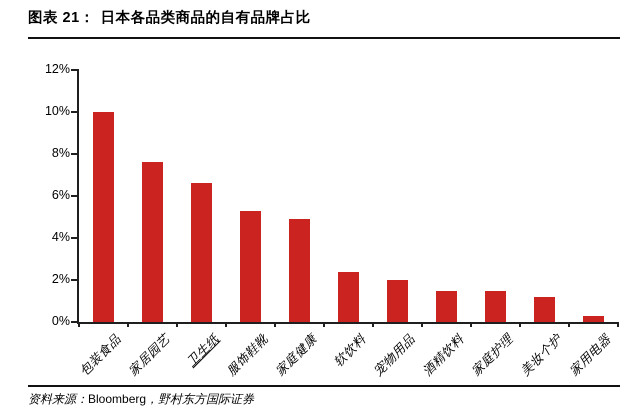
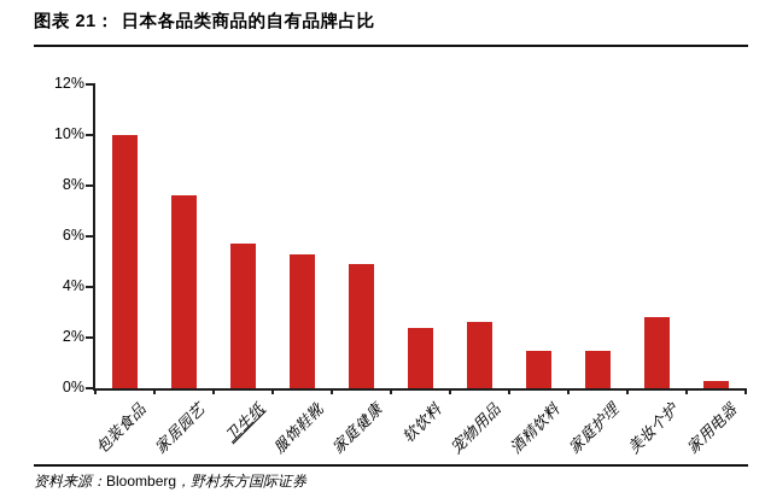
卫生纸: 6.6% -> 5.7%
宠物用品: 2.0% -> 2.6%
美妆个护: 1.2% -> 2.8%
